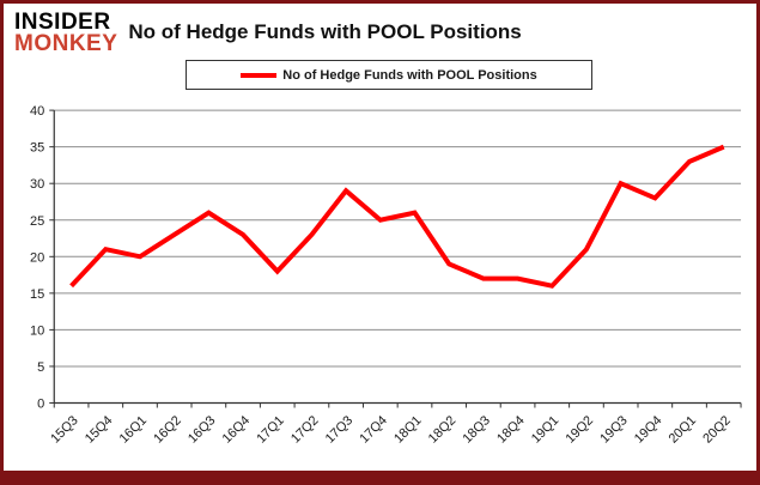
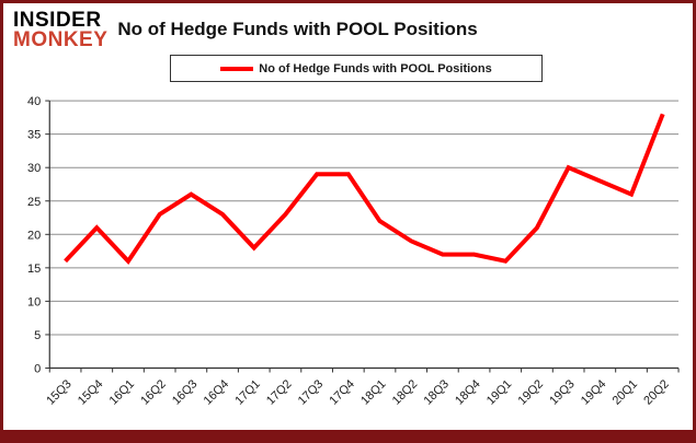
16Q1: 20 -> 16
17Q4: 25 -> 29
18Q1: 26 -> 22
20Q1: 33 -> 26
20Q2: 35 -> 38
